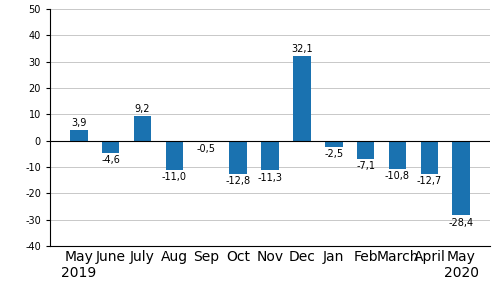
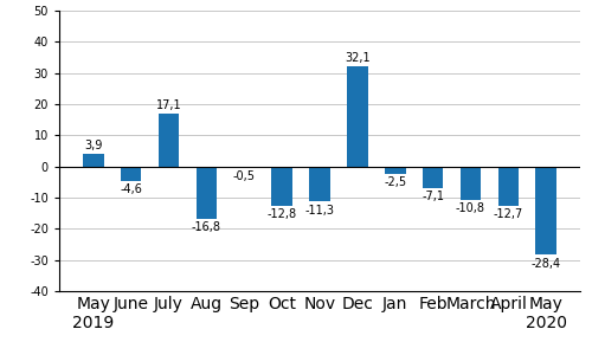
July: 9,2 -> 17,1
Aug: -11,0 -> -16,8
